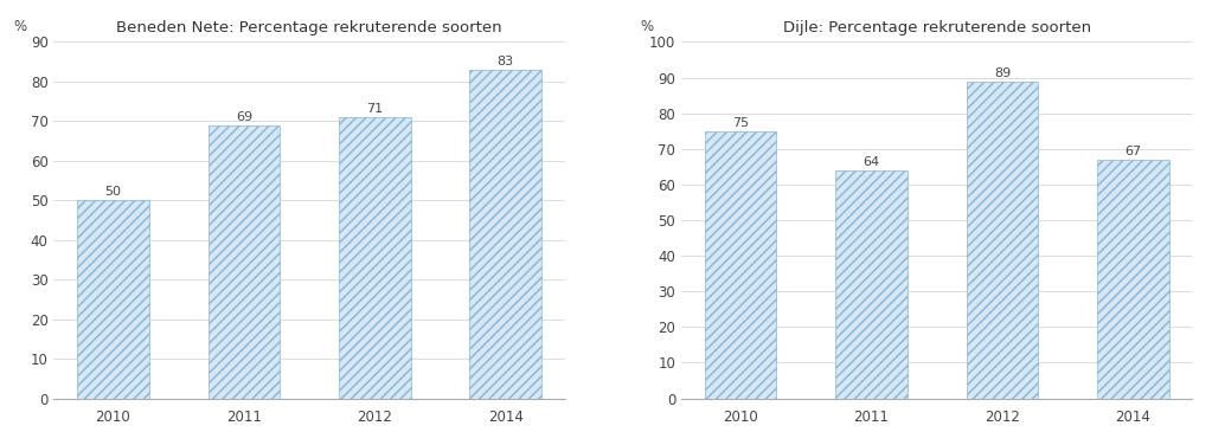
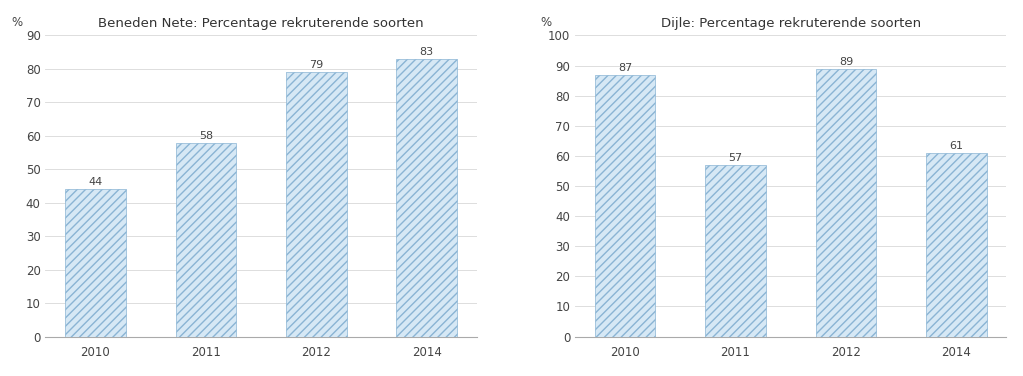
Beneden Nete: Percentage rekruterende soorten/2010: 50 -> 44
Beneden Nete: Percentage rekruterende soorten/2011: 69 -> 58
Beneden Nete: Percentage rekruterende soorten/2012: 71 -> 79
Dijle: Percentage rekruterende soorten/2010: 75 -> 87
Dijle: Percentage rekruterende soorten/2011: 64 -> 57
Dijle: Percentage rekruterende soorten/2014: 67 -> 61
